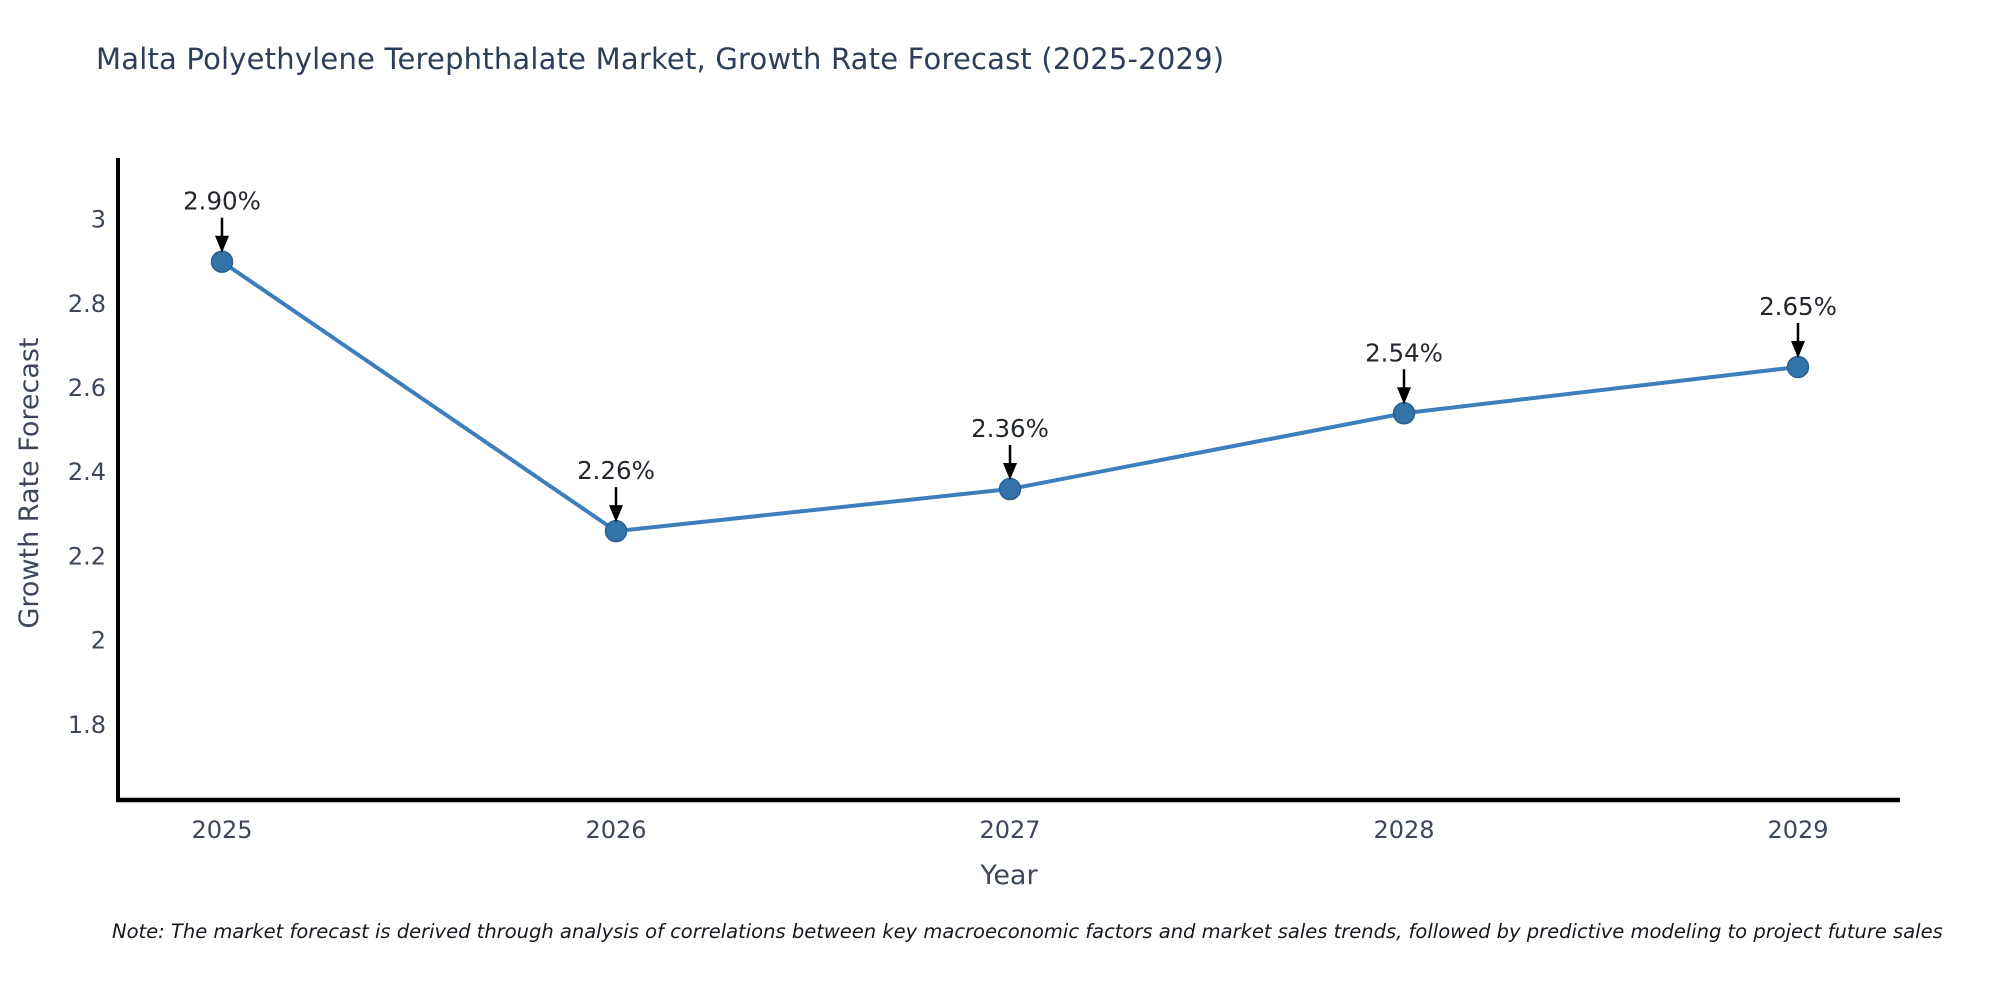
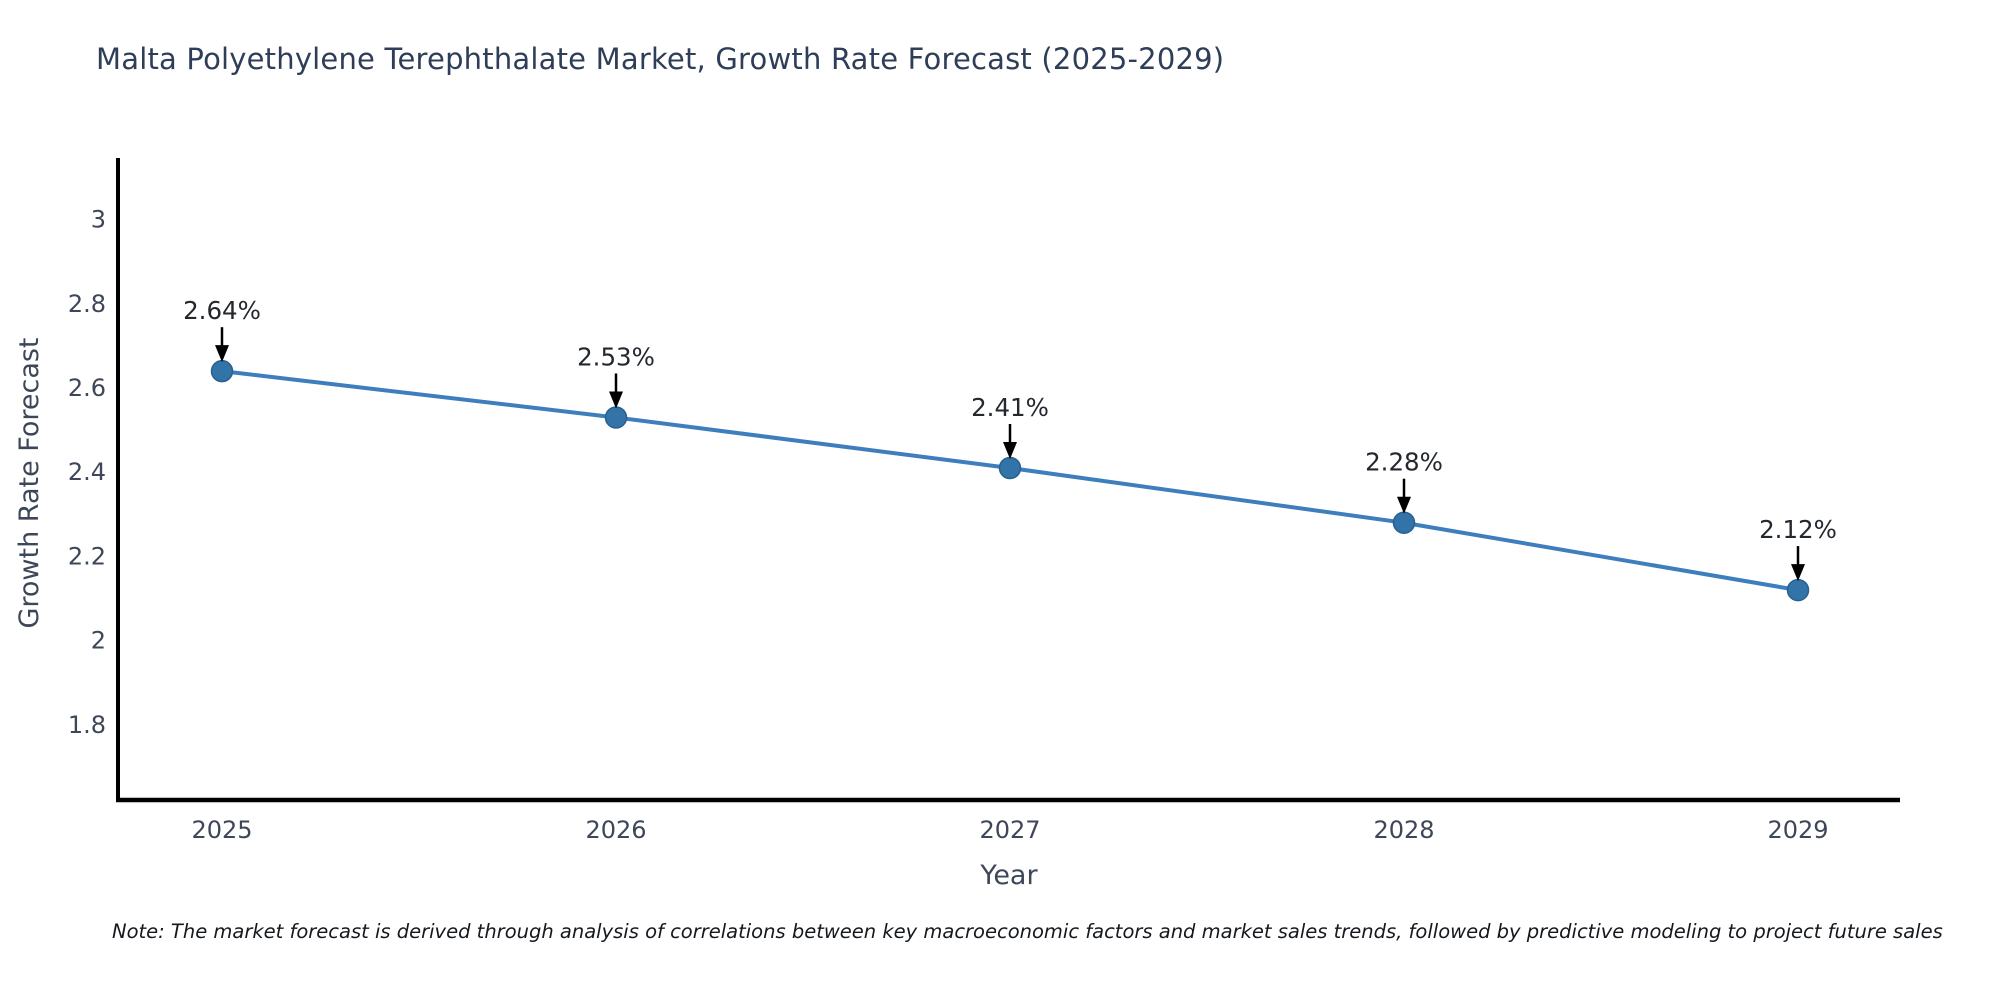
2025: 2.90% -> 2.64%
2026: 2.26% -> 2.53%
2027: 2.36% -> 2.41%
2028: 2.54% -> 2.28%
2029: 2.65% -> 2.12%
